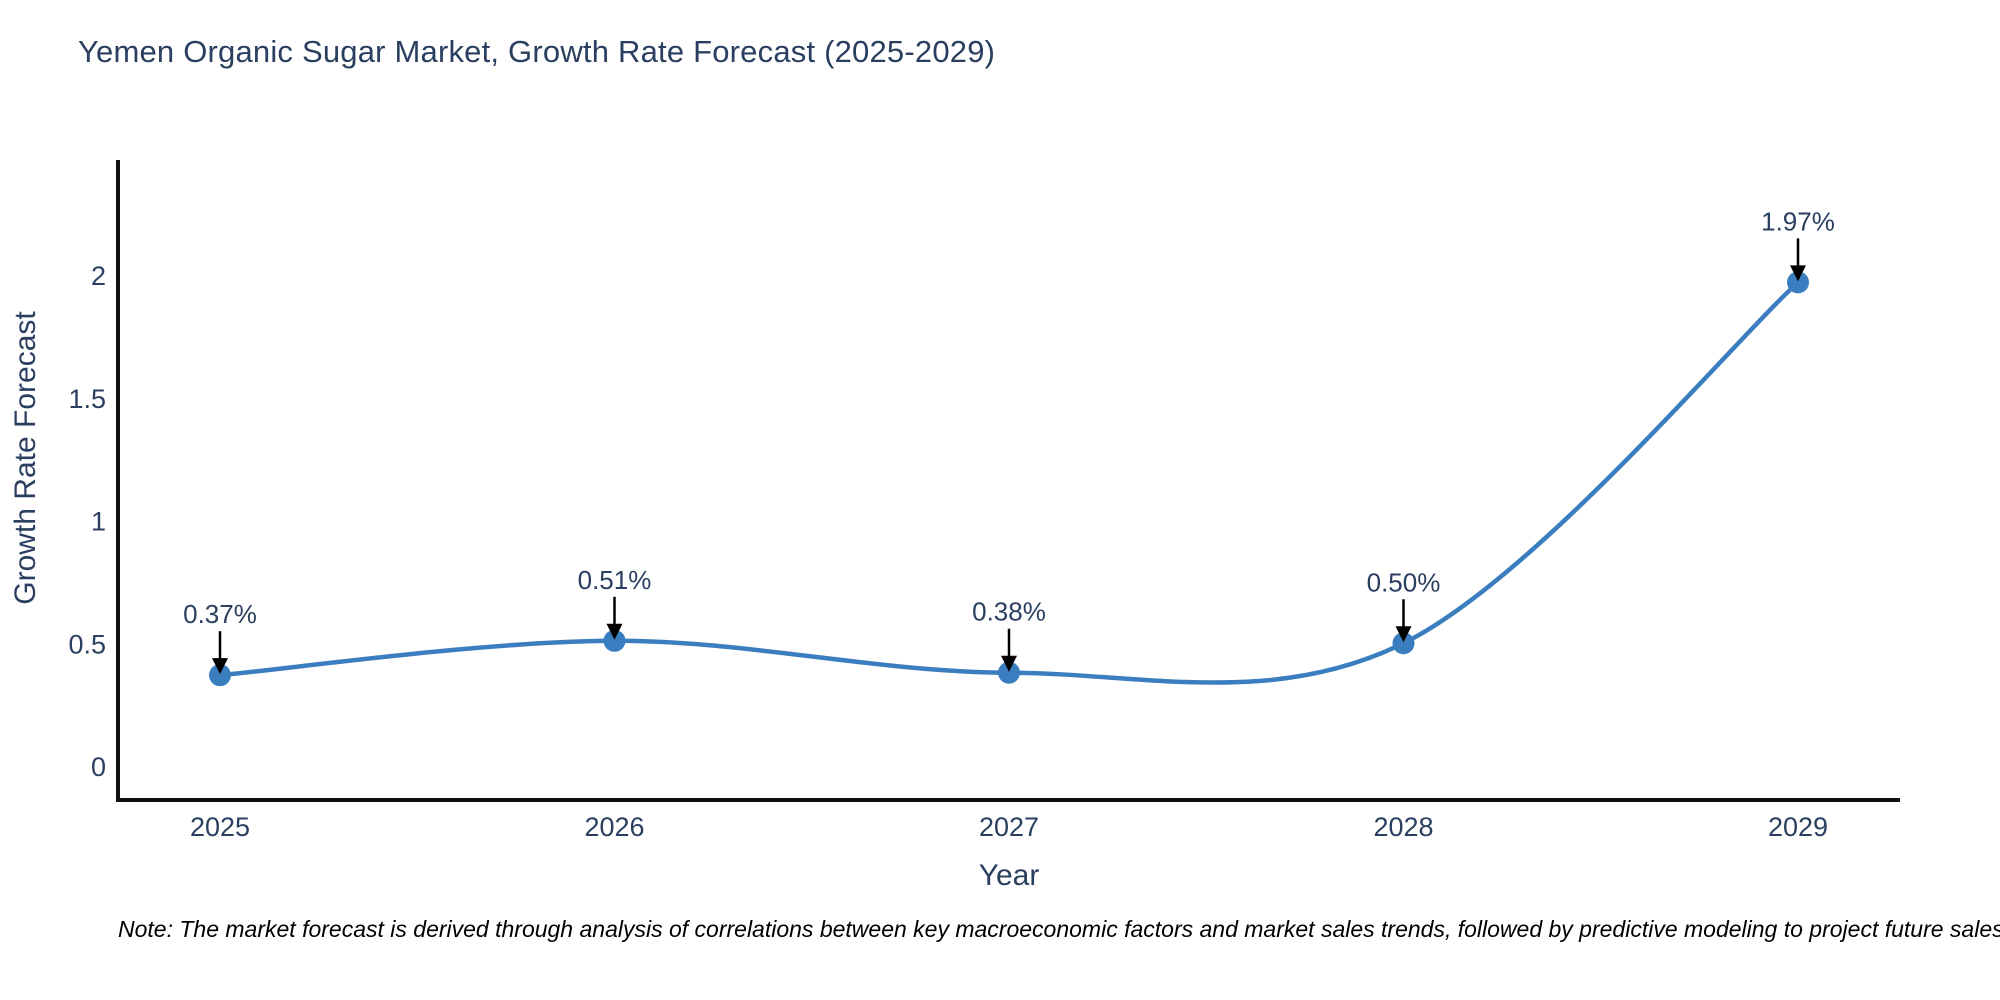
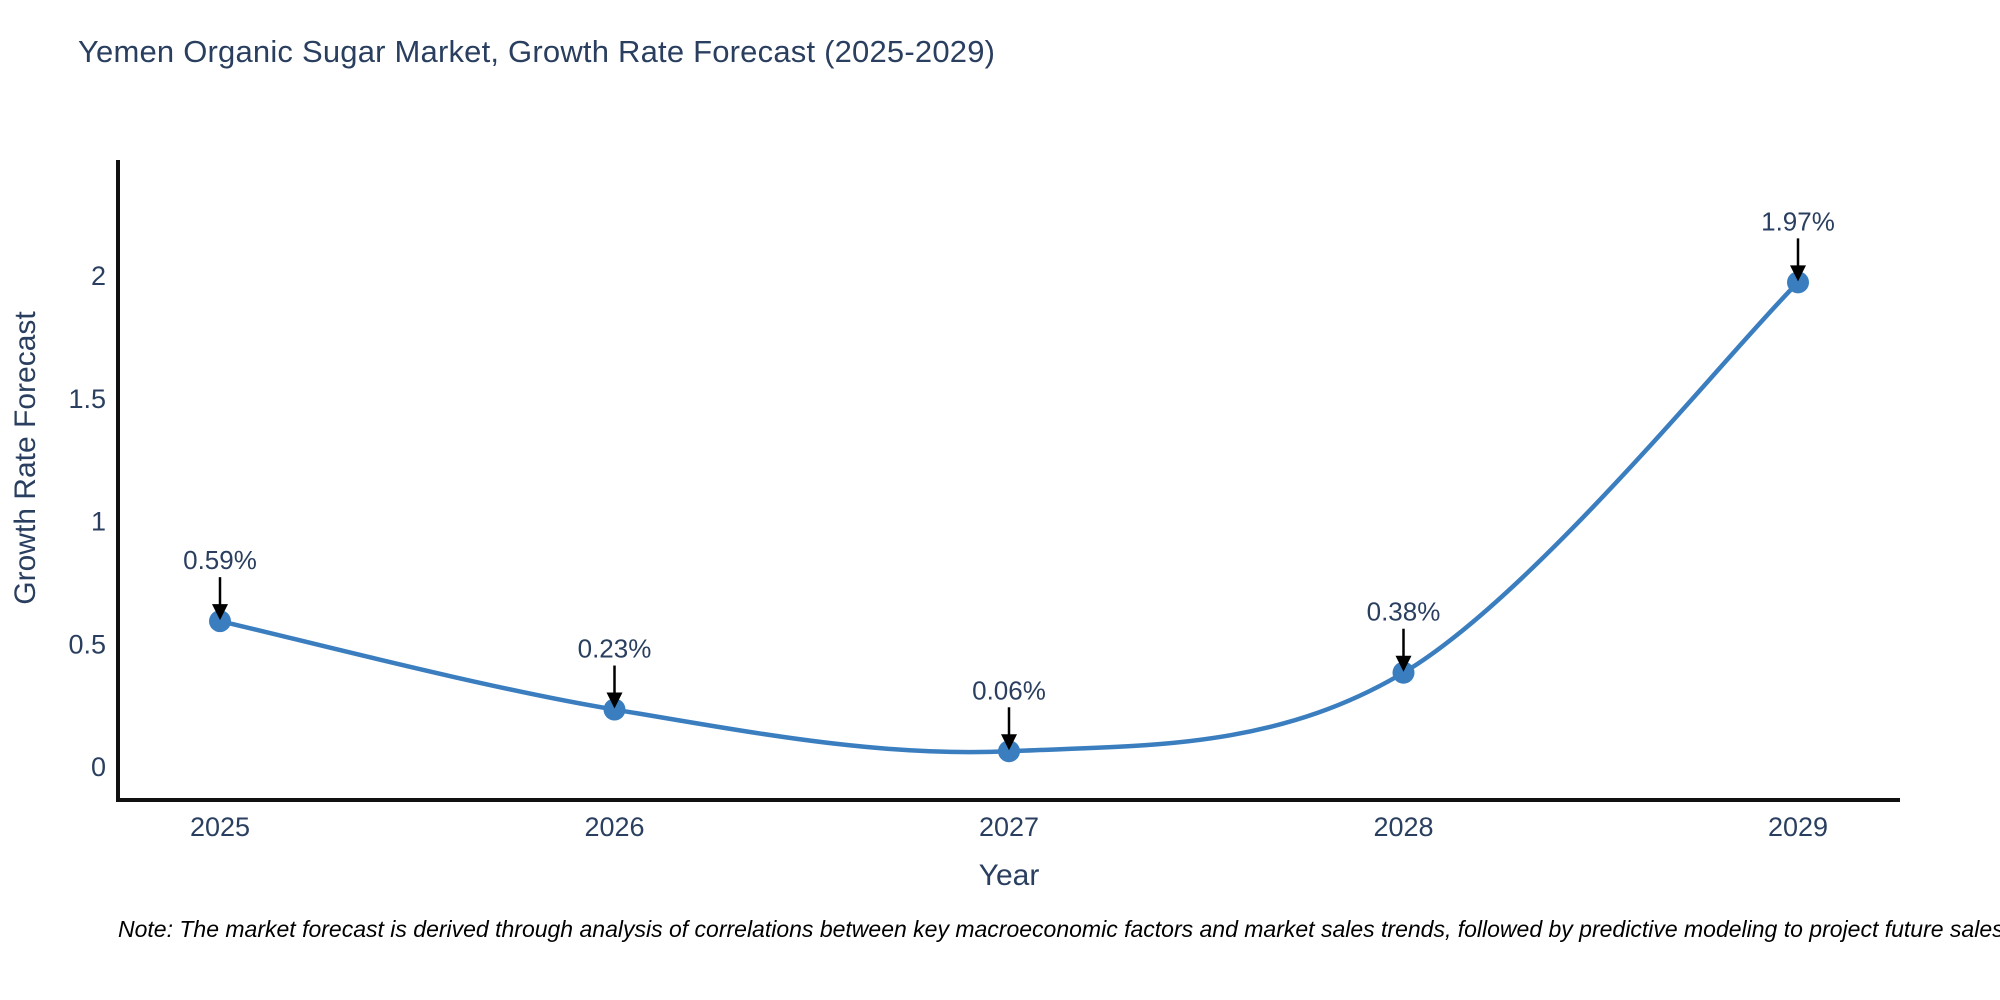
2025: 0.37% -> 0.59%
2026: 0.51% -> 0.23%
2027: 0.38% -> 0.06%
2028: 0.50% -> 0.38%
